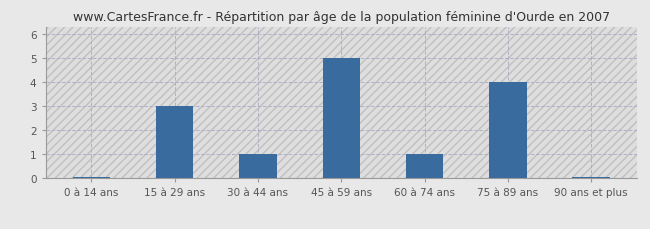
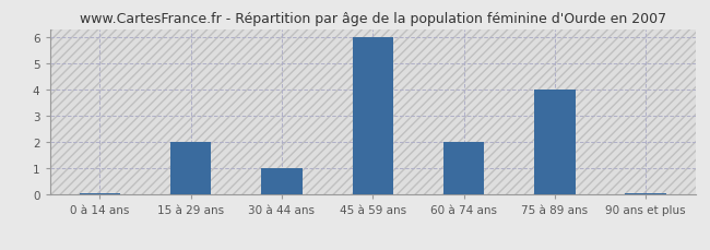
15 à 29 ans: 3.00 -> 2.00
45 à 59 ans: 5.00 -> 6.00
60 à 74 ans: 1.00 -> 2.00
